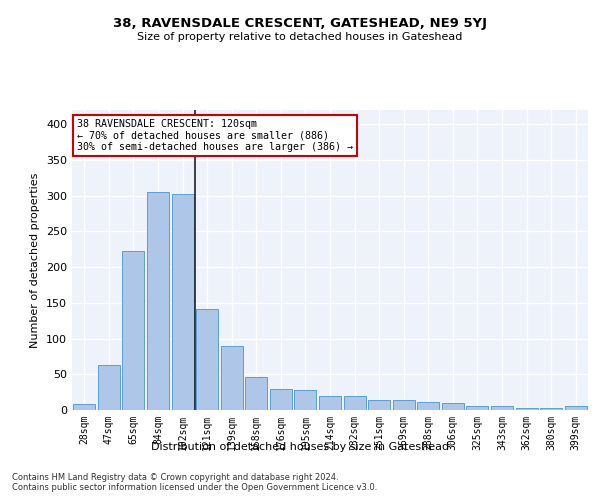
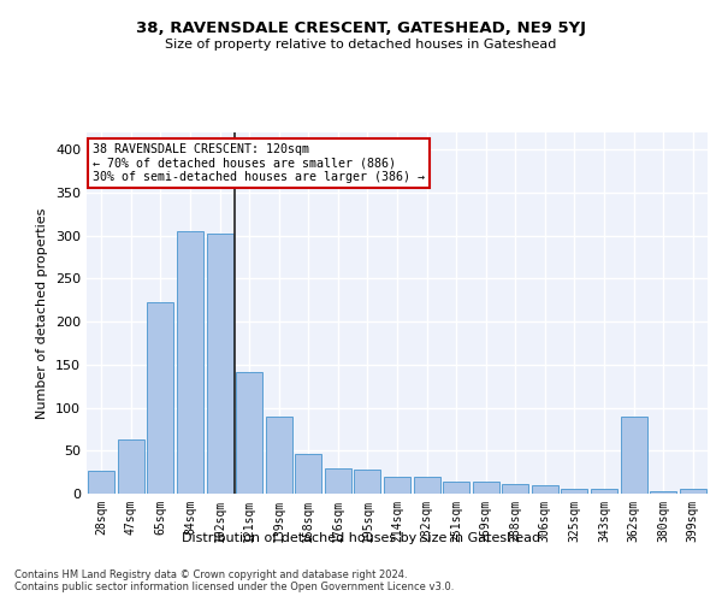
28sqm: 8 -> 26
362sqm: 3 -> 90
